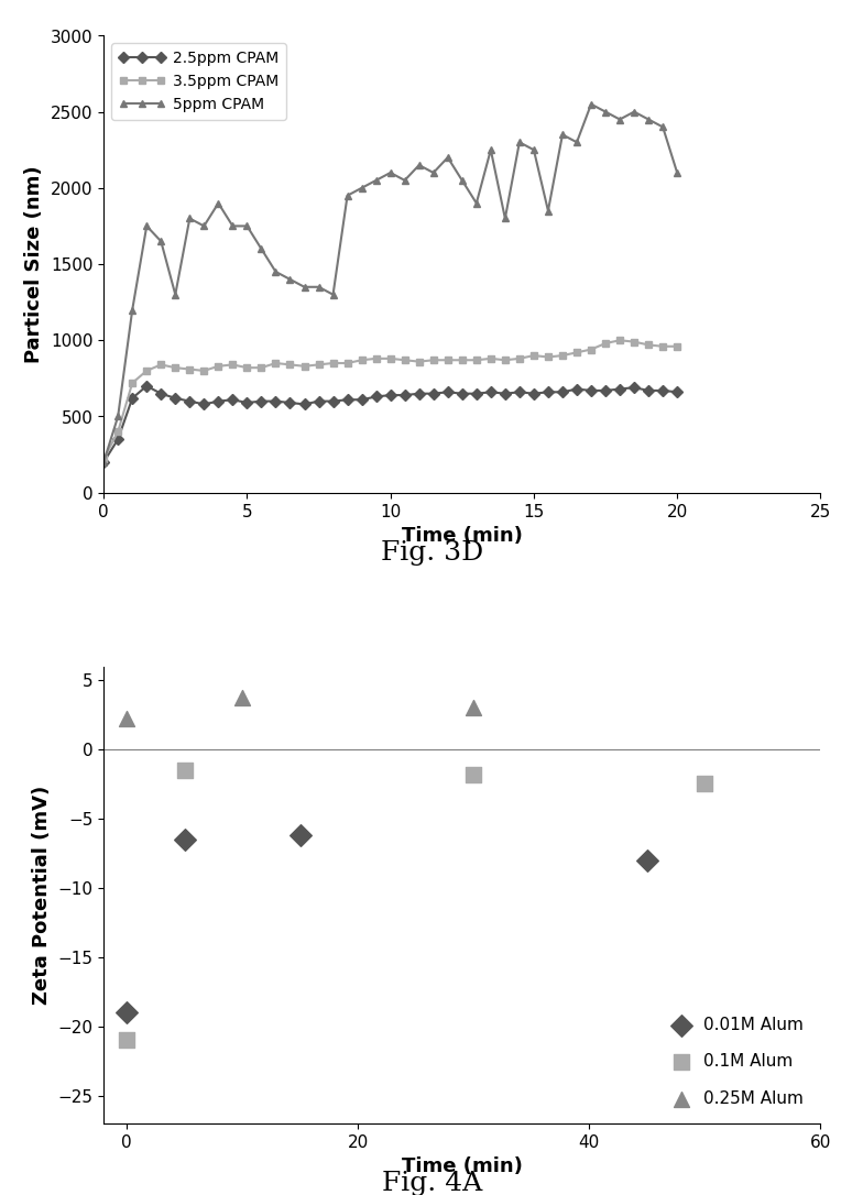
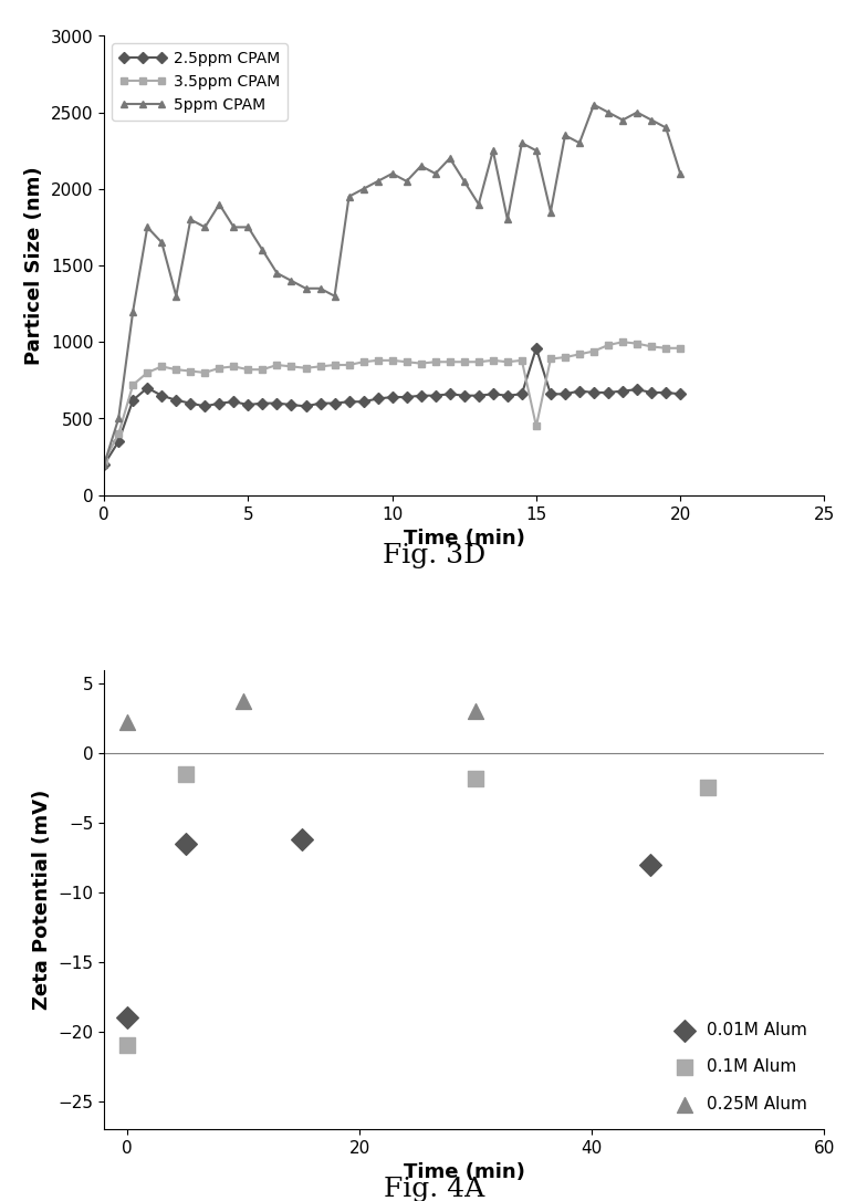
2.5ppm CPAM/15: 650 -> 960
3.5ppm CPAM/15: 900 -> 450
